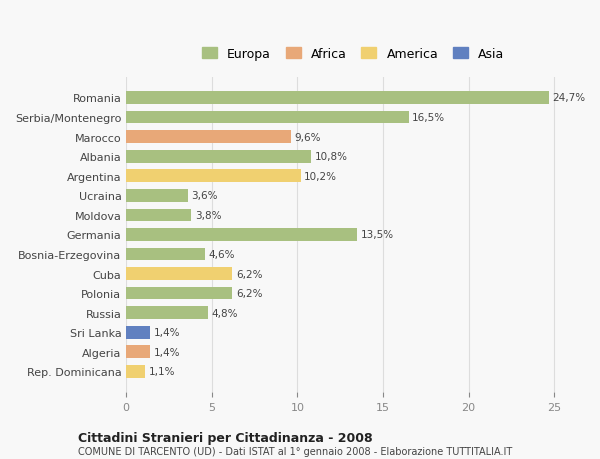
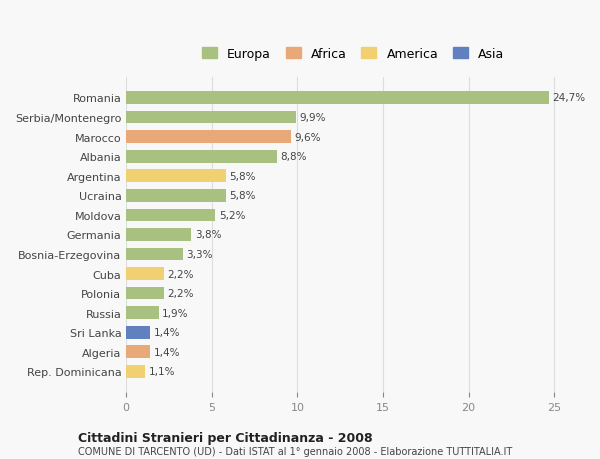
Serbia/Montenegro: 16,5% -> 9,9%
Albania: 10,8% -> 8,8%
Argentina: 10,2% -> 5,8%
Ucraina: 3,6% -> 5,8%
Moldova: 3,8% -> 5,2%
Germania: 13,5% -> 3,8%
Bosnia-Erzegovina: 4,6% -> 3,3%
Cuba: 6,2% -> 2,2%
Polonia: 6,2% -> 2,2%
Russia: 4,8% -> 1,9%
